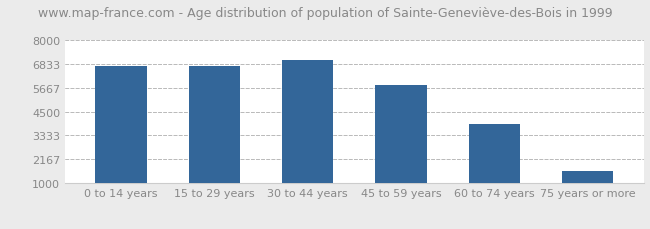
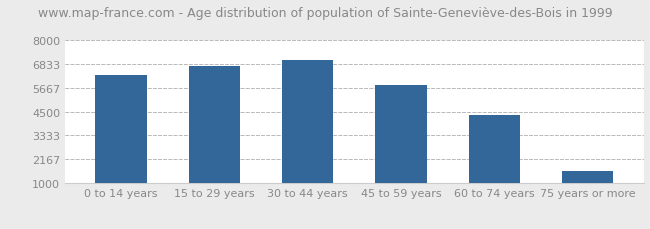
0 to 14 years: 6750 -> 6300
60 to 74 years: 3900 -> 4350
